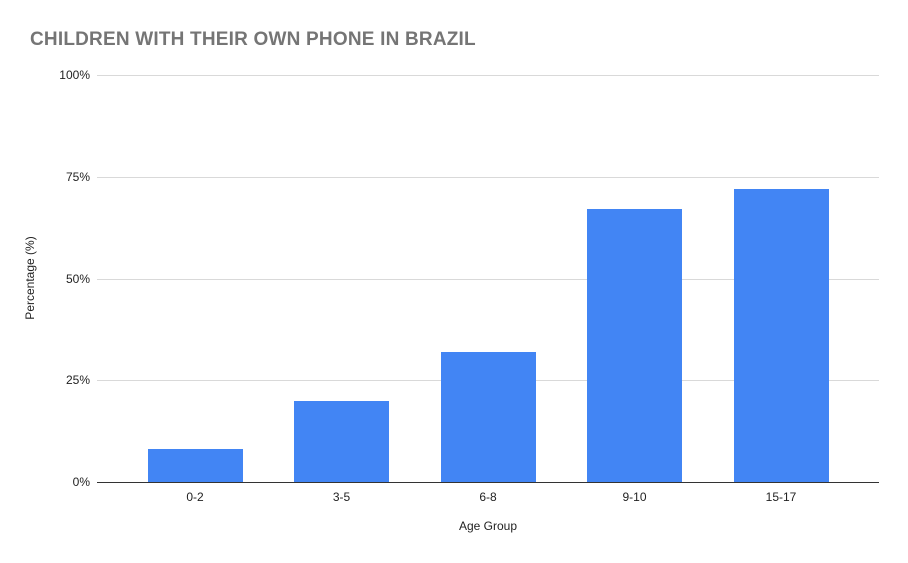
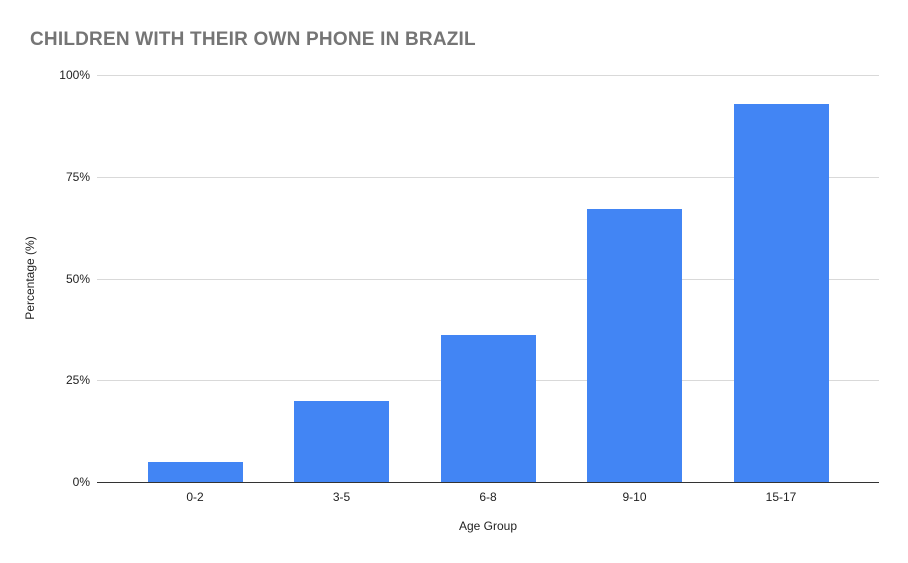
0-2: 8% -> 5%
6-8: 32% -> 36%
15-17: 72% -> 93%
